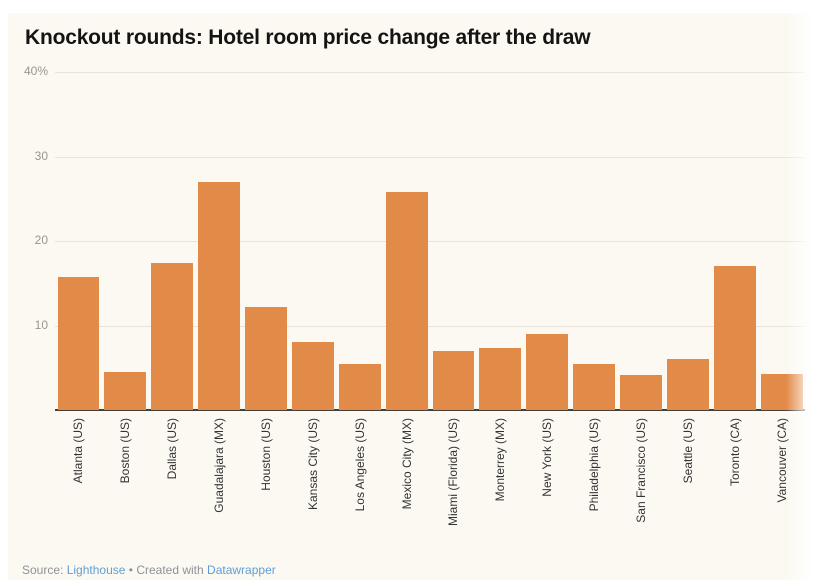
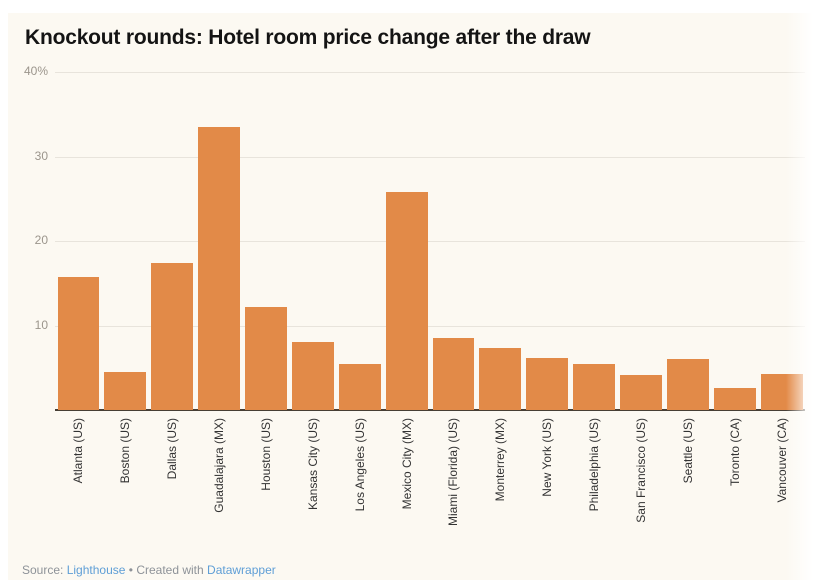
Guadalajara (MX): 27% -> 34%
Miami (Florida) (US): 7% -> 8%
New York (US): 9% -> 6%
Toronto (CA): 17% -> 3%
